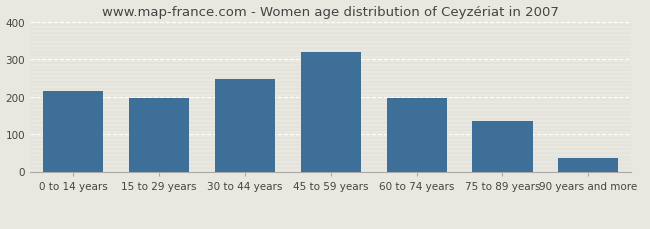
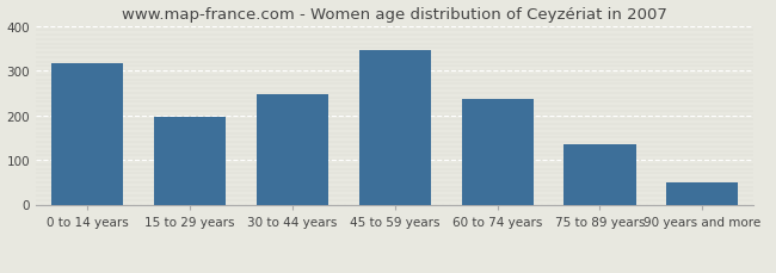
0 to 14 years: 216 -> 315
45 to 59 years: 320 -> 345
60 to 74 years: 197 -> 235
90 years and more: 35 -> 50
